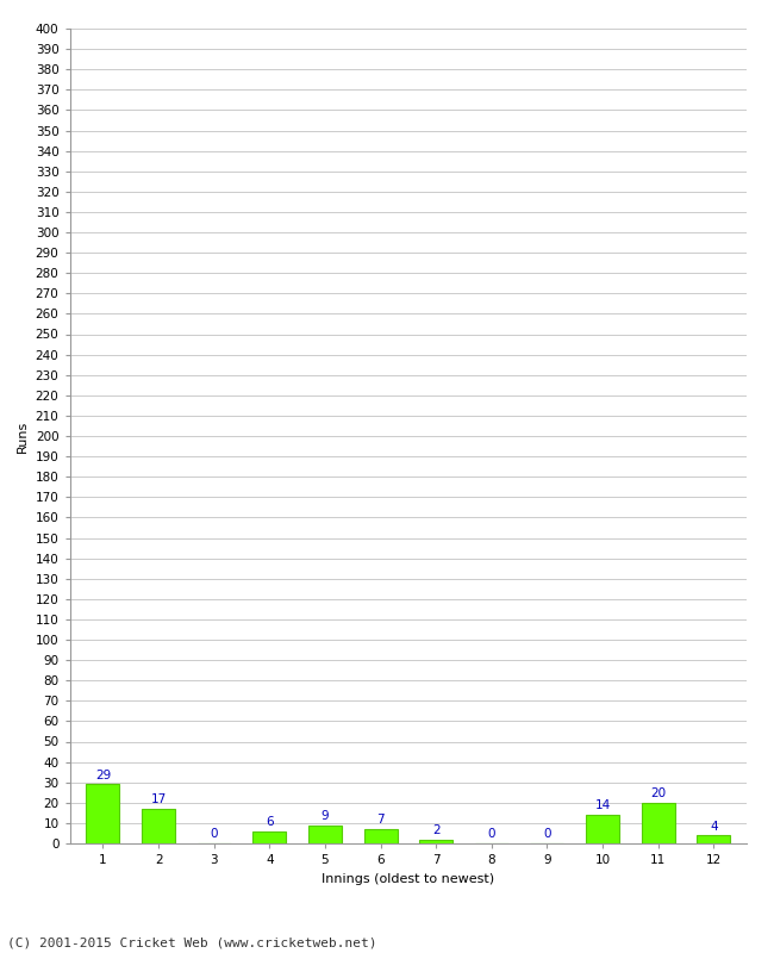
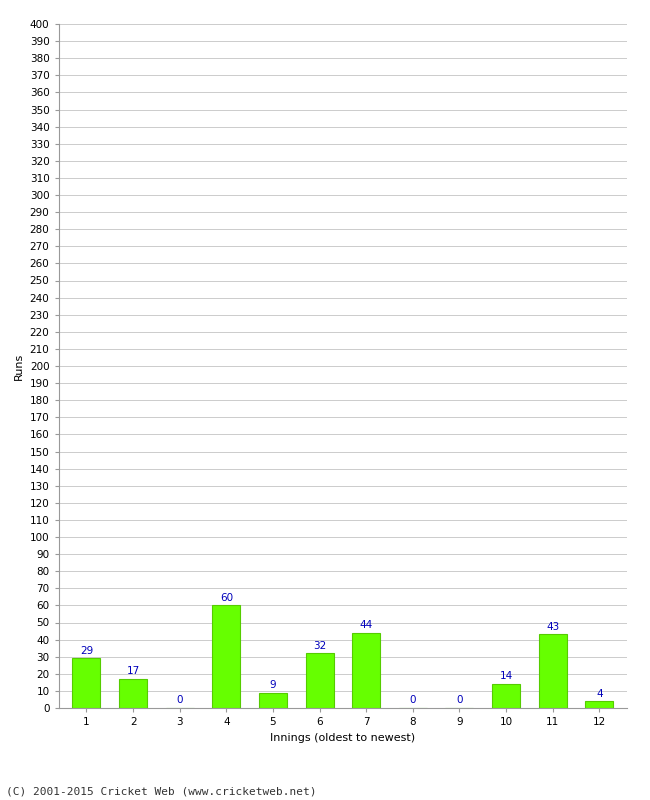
4: 6 -> 60
6: 7 -> 32
7: 2 -> 44
11: 20 -> 43
